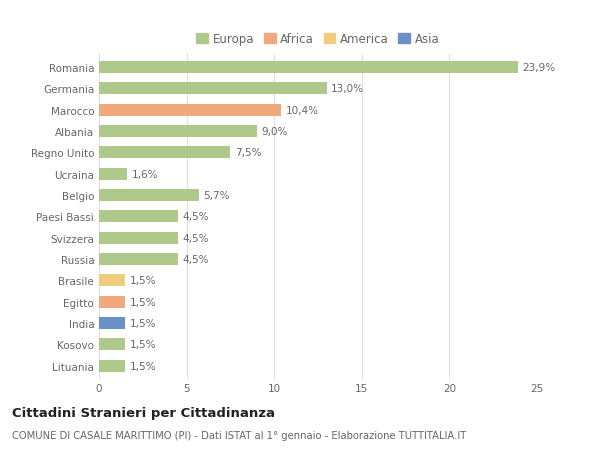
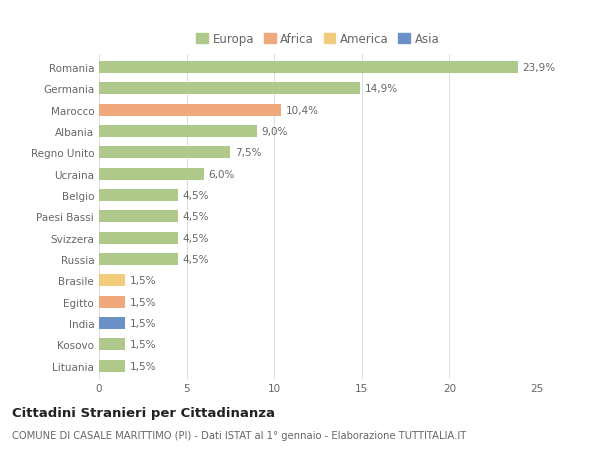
Germania: 13,0% -> 14,9%
Ucraina: 1,6% -> 6,0%
Belgio: 5,7% -> 4,5%
